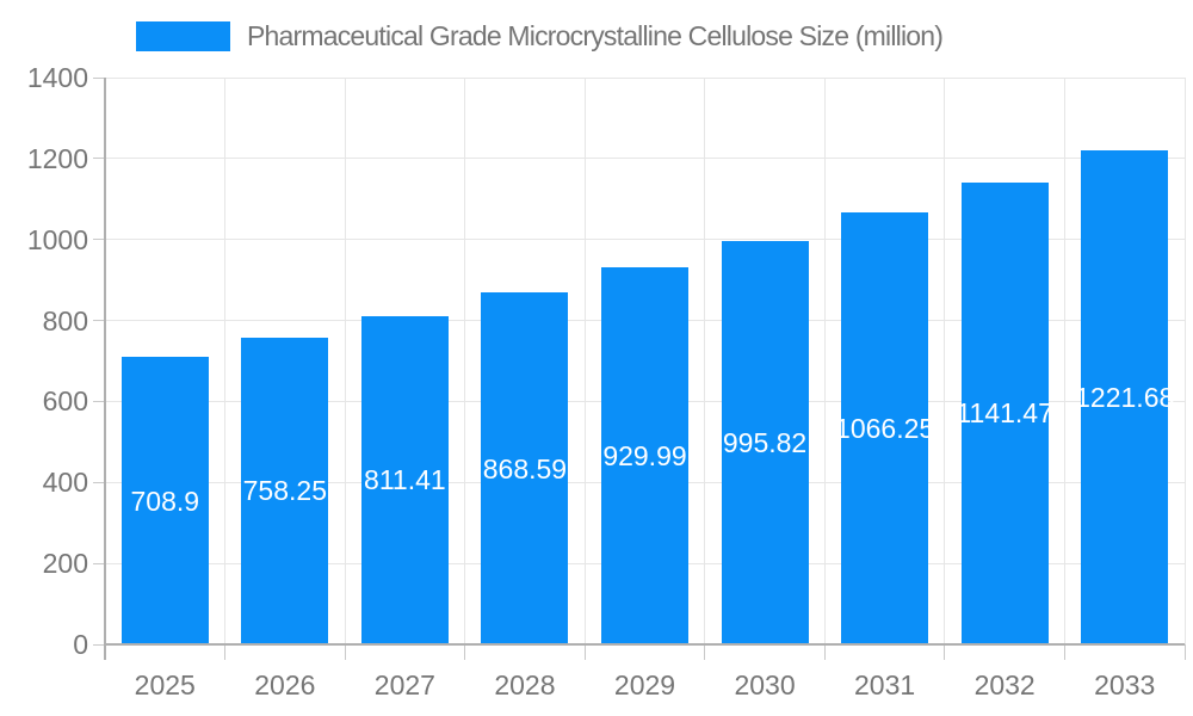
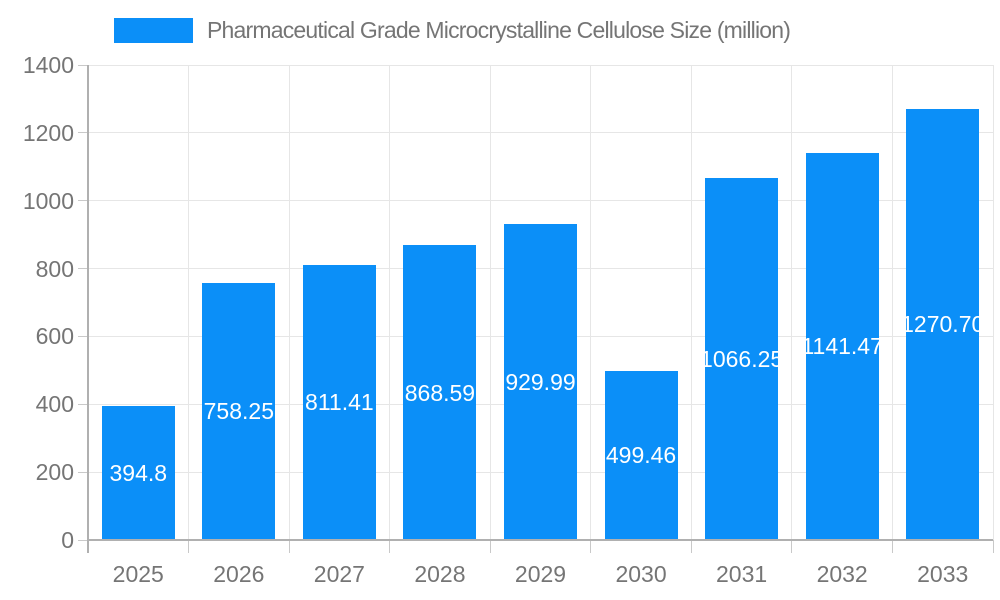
2025: 708.9 -> 394.8
2030: 995.82 -> 499.46
2033: 1221.68 -> 1270.70
